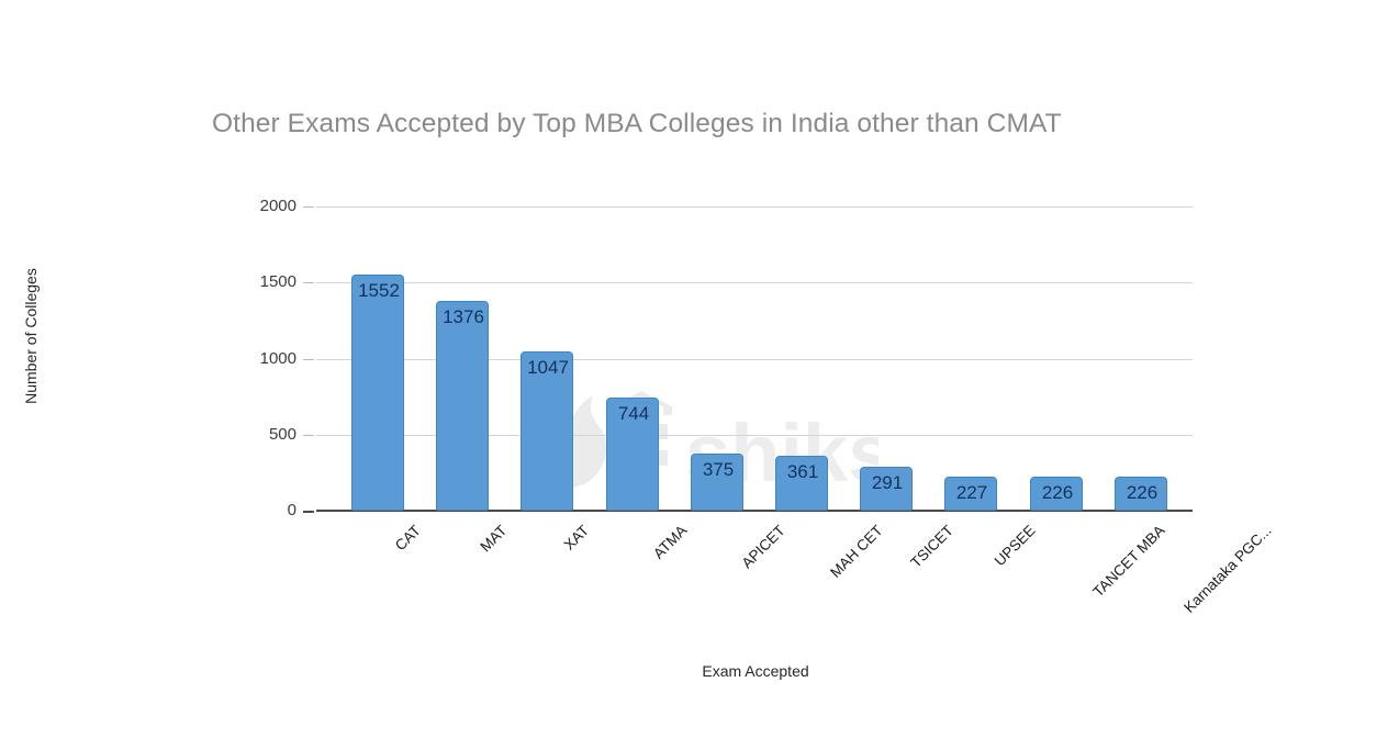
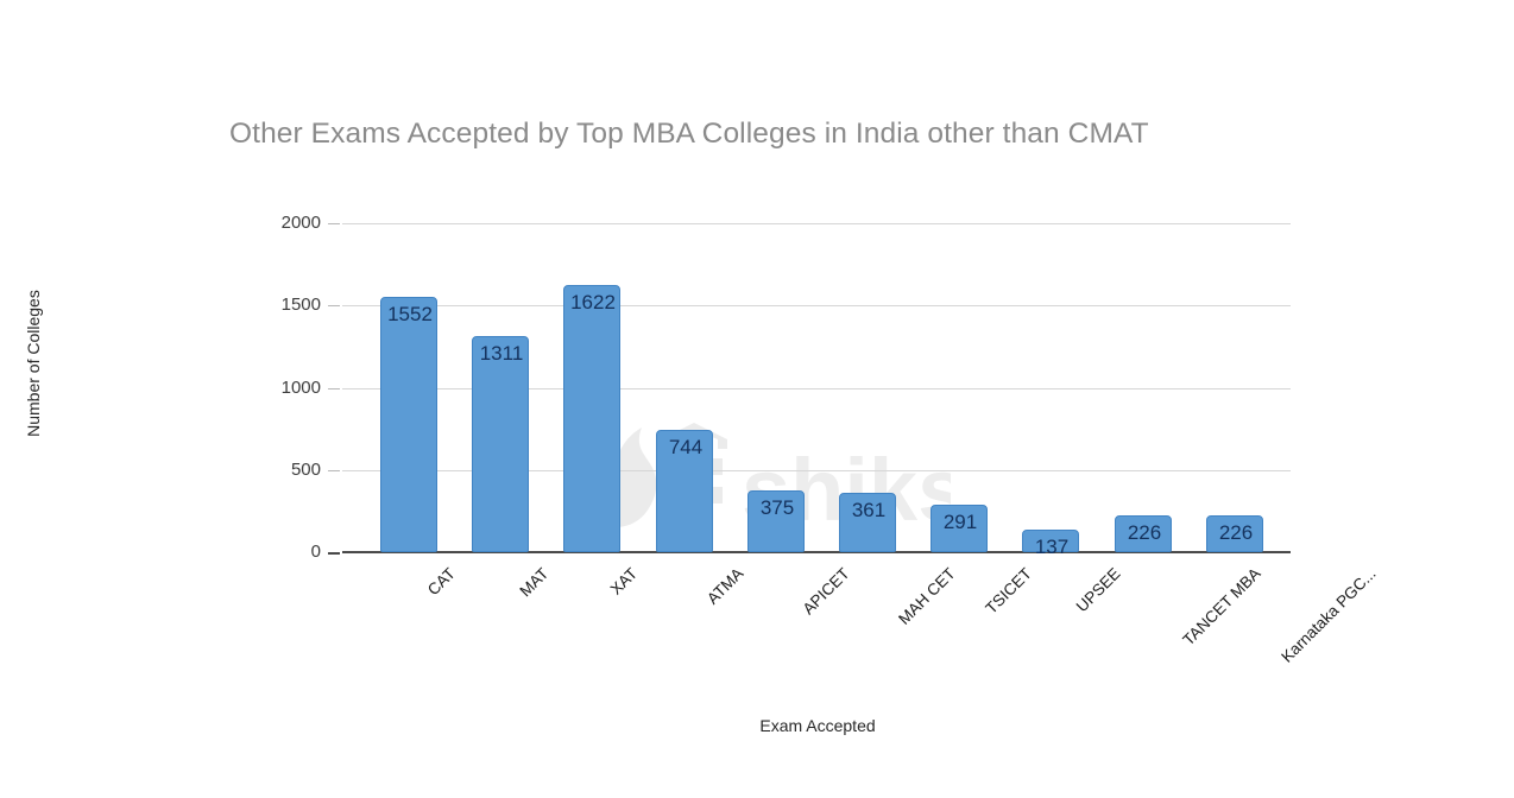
MAT: 1376 -> 1311
XAT: 1047 -> 1622
UPSEE: 227 -> 137
